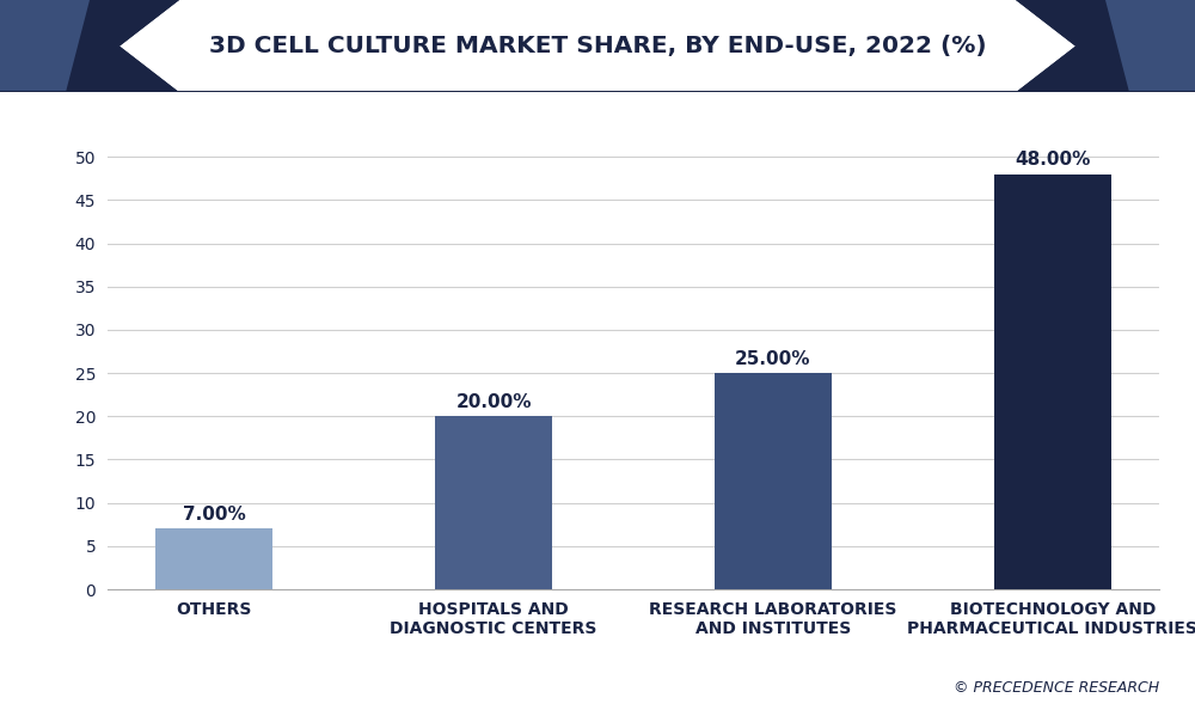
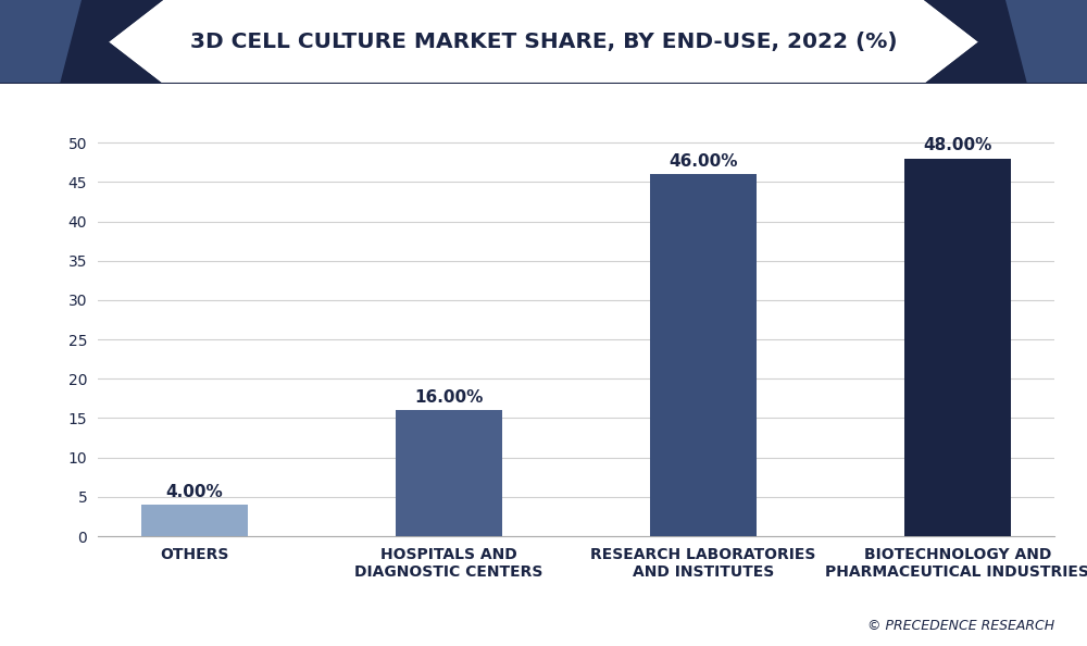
OTHERS: 7.00% -> 4.00%
HOSPITALS AND DIAGNOSTIC CENTERS: 20.00% -> 16.00%
RESEARCH LABORATORIES AND INSTITUTES: 25.00% -> 46.00%
